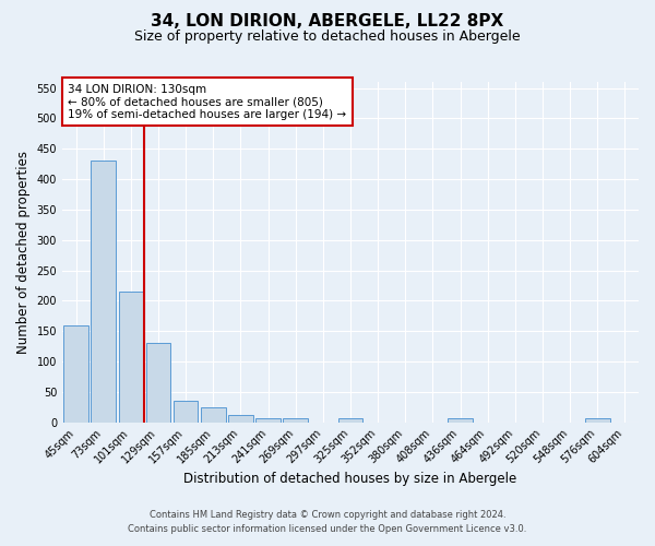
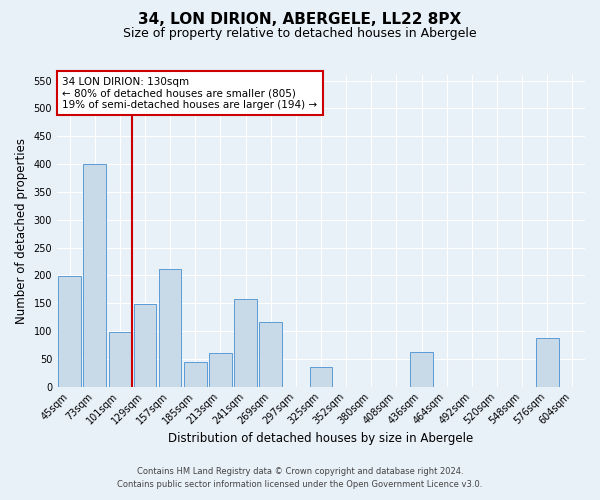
45sqm: 160 -> 198
73sqm: 430 -> 400
101sqm: 215 -> 98
129sqm: 130 -> 148
157sqm: 35 -> 212
185sqm: 25 -> 44
213sqm: 12 -> 60
241sqm: 7 -> 158
269sqm: 7 -> 116
325sqm: 7 -> 36
436sqm: 7 -> 62
576sqm: 7 -> 88
